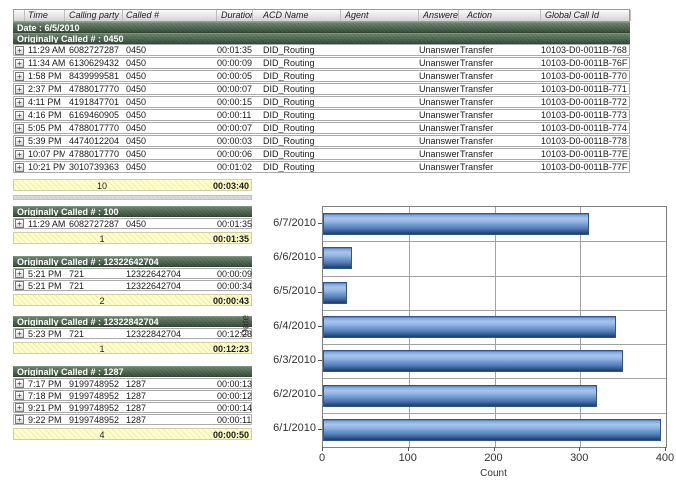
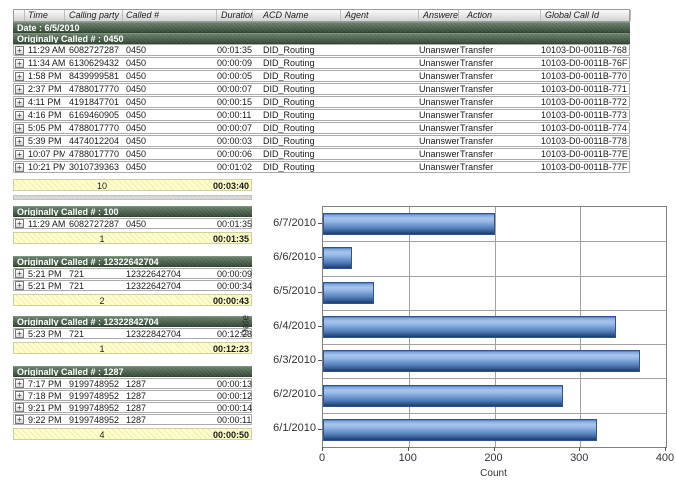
6/7/2010: 310 -> 200
6/5/2010: 30 -> 60
6/3/2010: 350 -> 370
6/2/2010: 320 -> 280
6/1/2010: 390 -> 320
